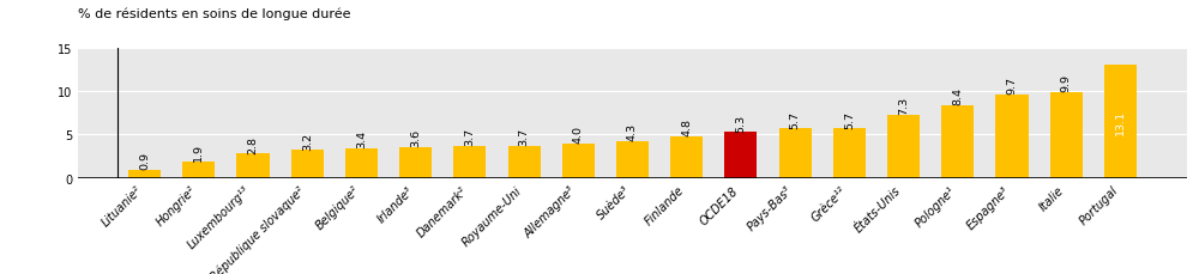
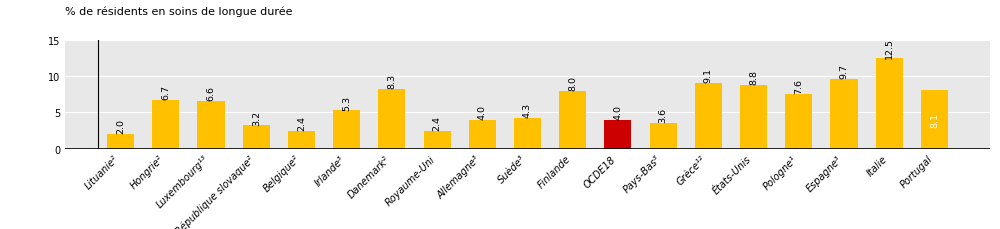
Lituanie²: 0.9 -> 2.0
Hongrie²: 1.9 -> 6.7
Luxembourg¹³: 2.8 -> 6.6
Belgique²: 3.4 -> 2.4
Irlande³: 3.6 -> 5.3
Danemark²: 3.7 -> 8.3
Royaume-Uni: 3.7 -> 2.4
Finlande: 4.8 -> 8.0
OCDE18: 5.3 -> 4.0
Pays-Bas³: 5.7 -> 3.6
Grèce¹²: 5.7 -> 9.1
États-Unis: 7.3 -> 8.8
Pologne¹: 8.4 -> 7.6
Italie: 9.9 -> 12.5
Portugal: 13.1 -> 8.1
